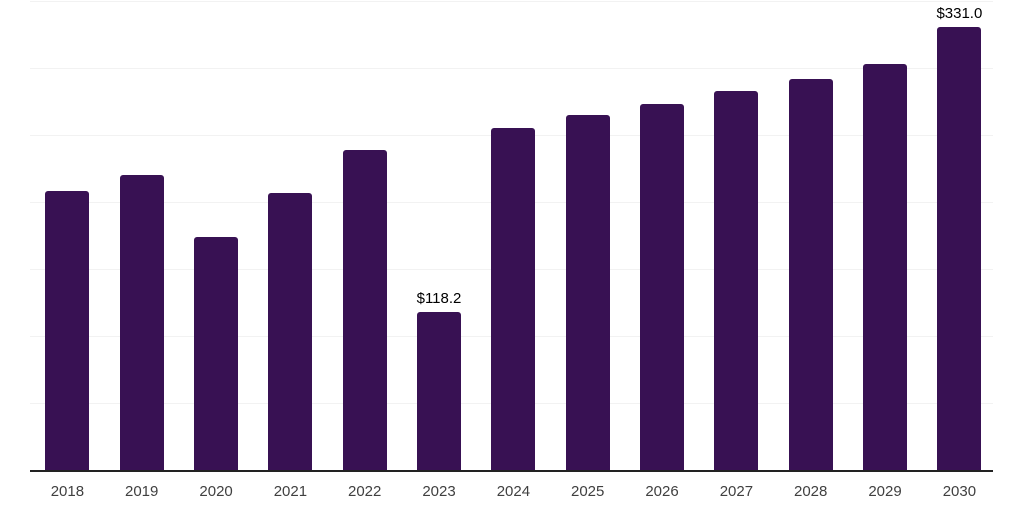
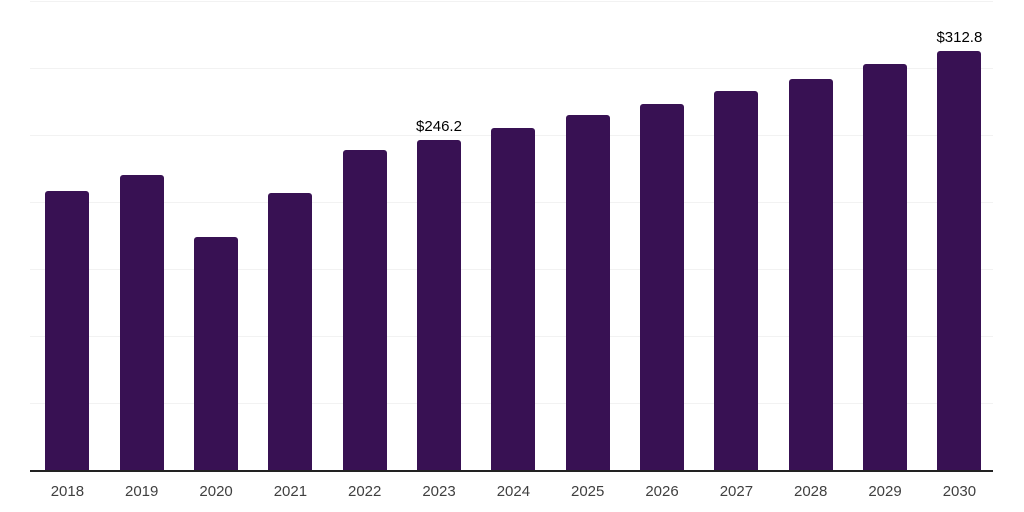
2023: $118.2 -> $246.2
2030: $331.0 -> $312.8
